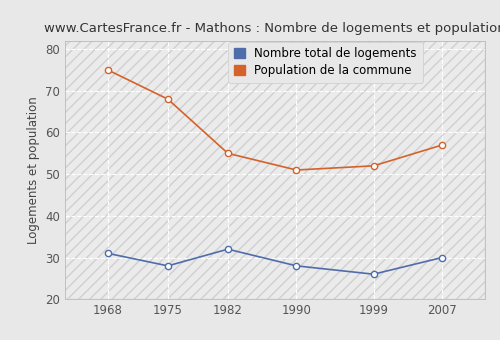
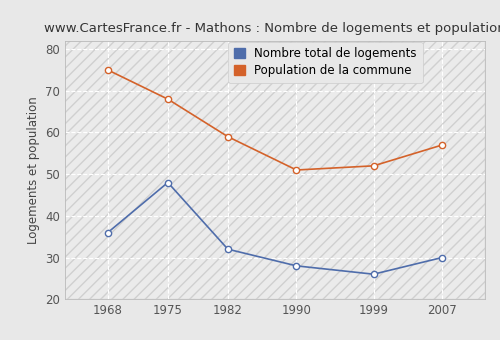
Nombre total de logements/1968: 31 -> 36
Nombre total de logements/1975: 28 -> 48
Population de la commune/1982: 55 -> 59
